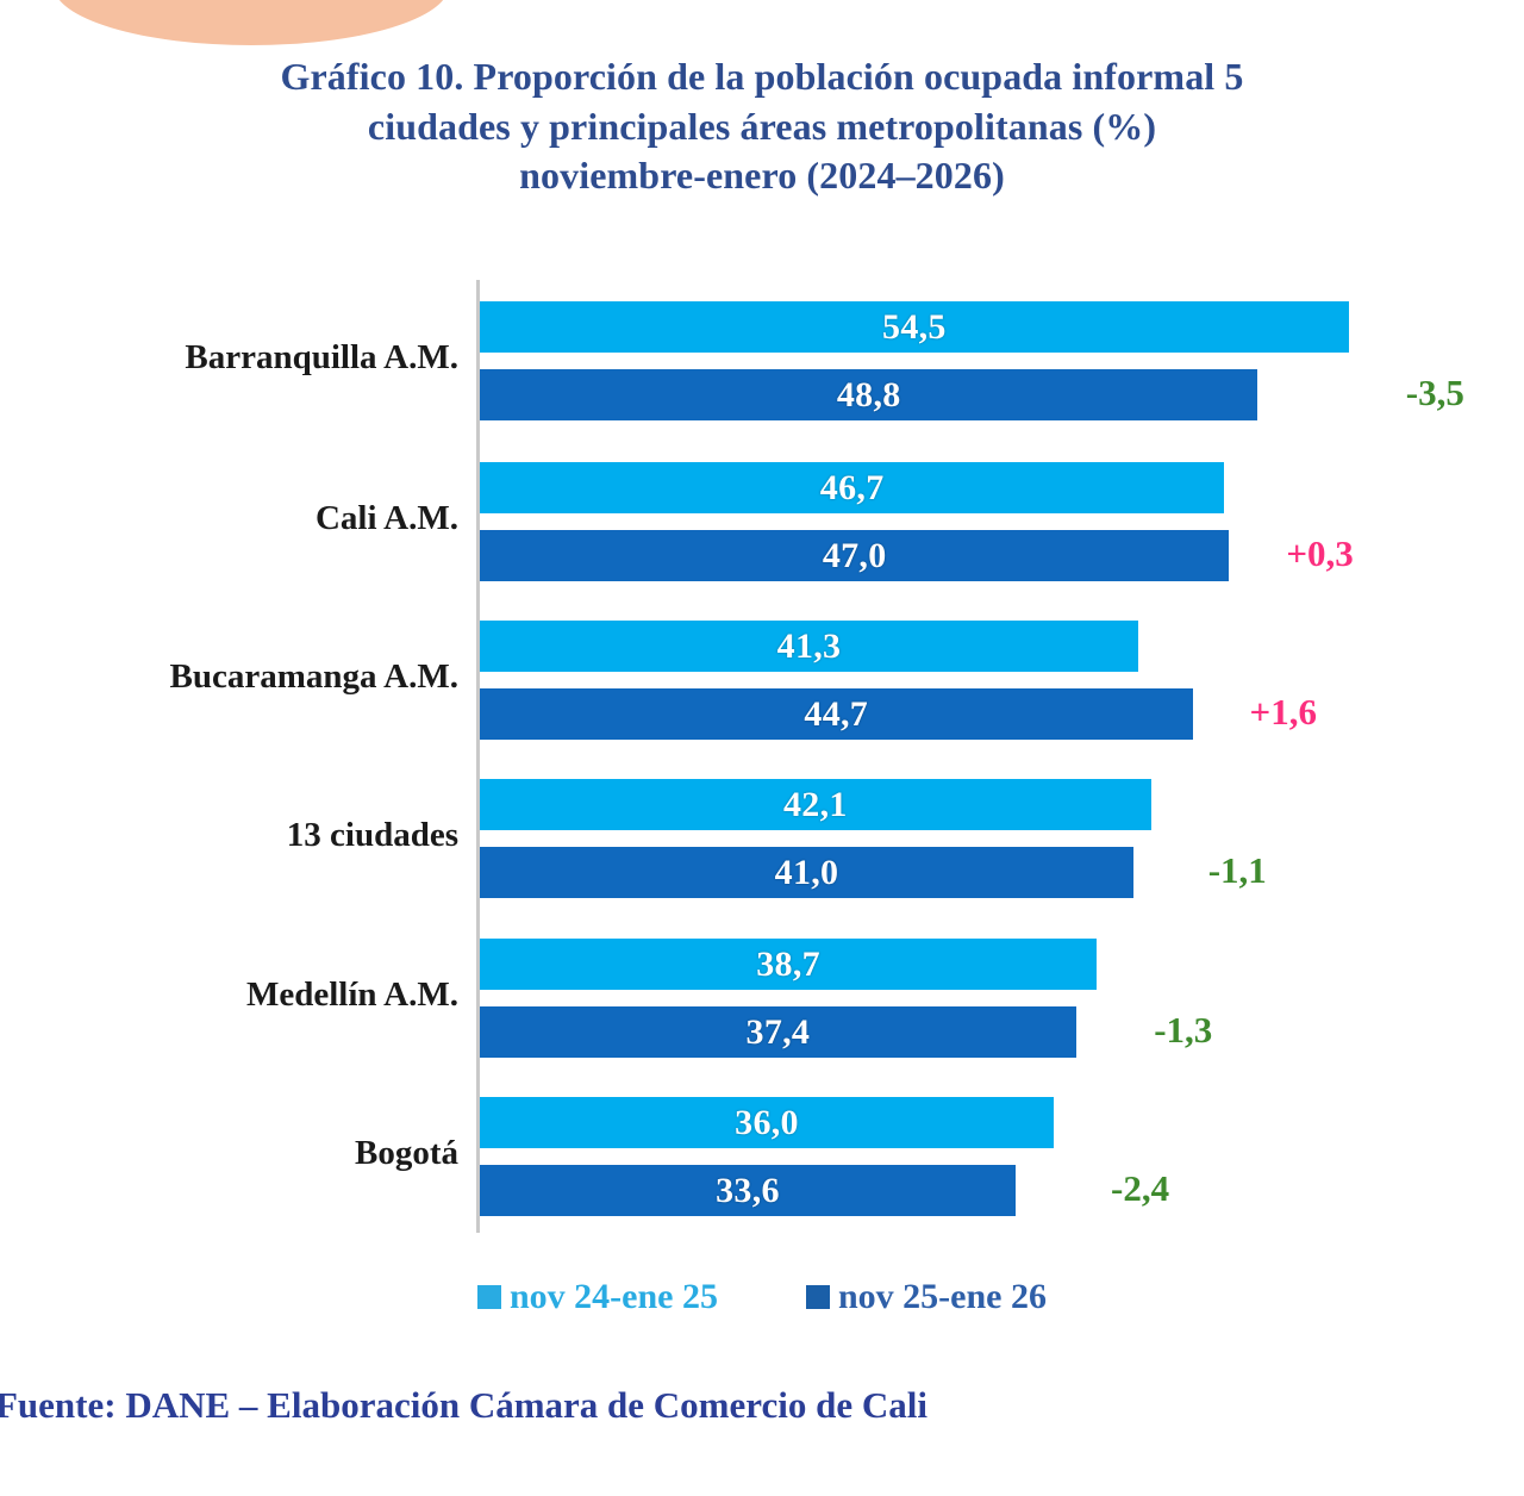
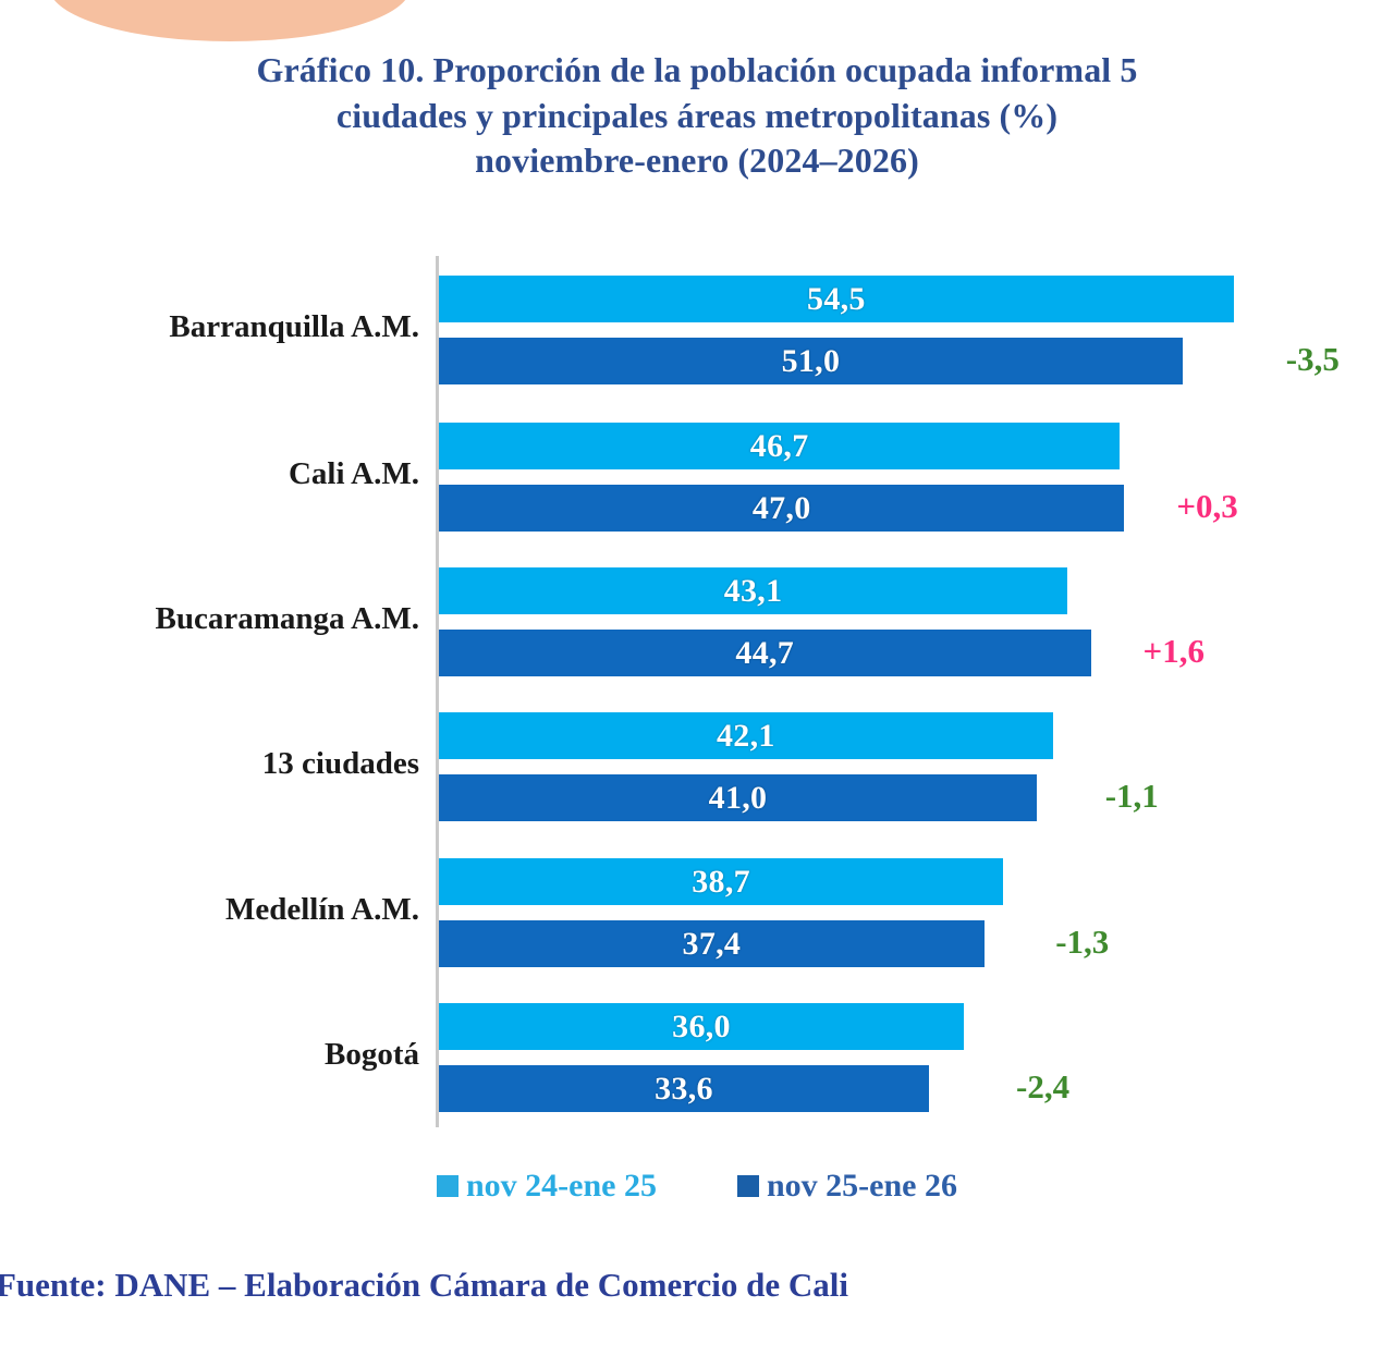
nov 25-ene 26/Barranquilla A.M.: 48,8 -> 51,0
nov 24-ene 25/Bucaramanga A.M.: 41,3 -> 43,1
